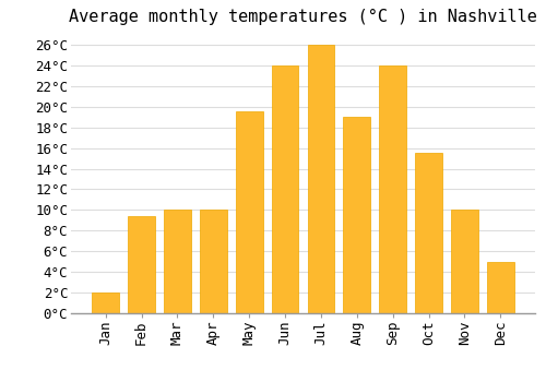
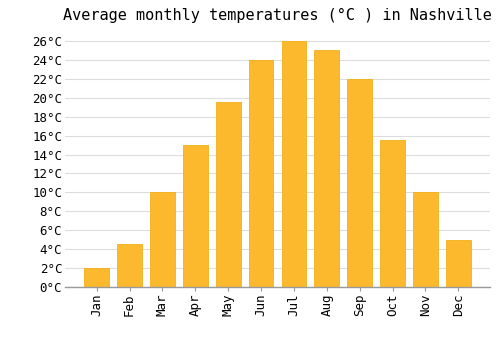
Feb: 9.4°C -> 4.5°C
Apr: 10.0°C -> 15.0°C
Aug: 19.0°C -> 25.0°C
Sep: 24.0°C -> 22.0°C
